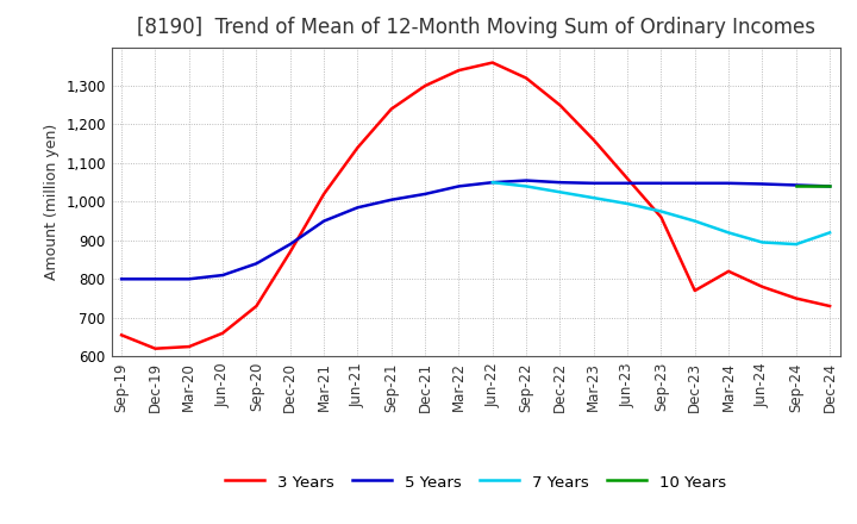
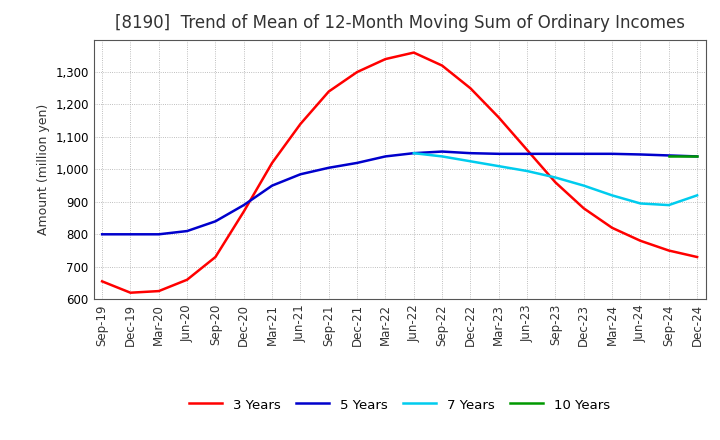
3 Years/Dec-23: 770 -> 880
